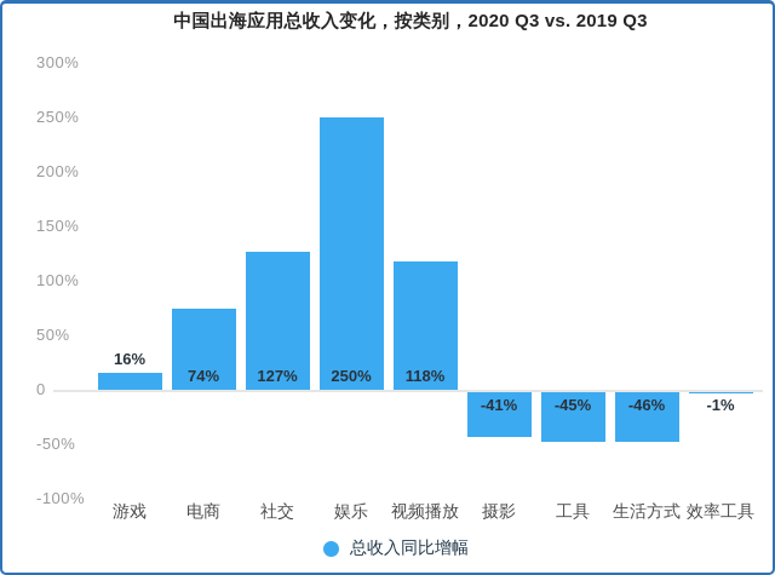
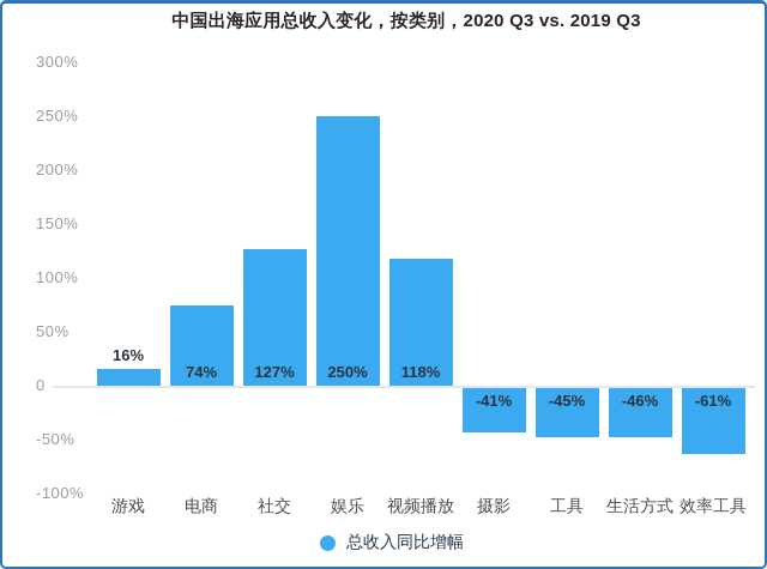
效率工具: -1% -> -61%
